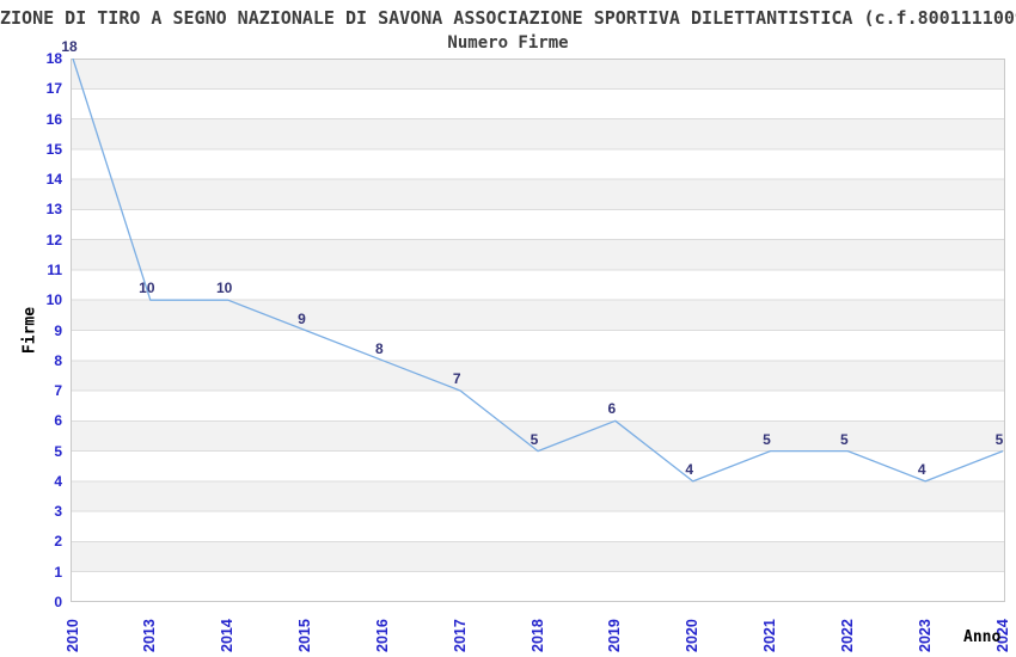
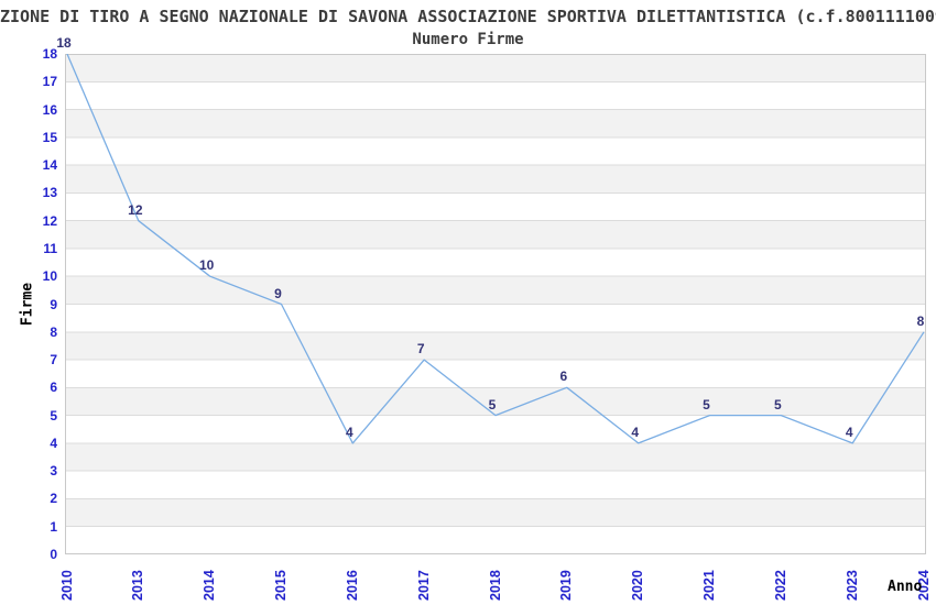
2013: 10 -> 12
2016: 8 -> 4
2024: 5 -> 8
